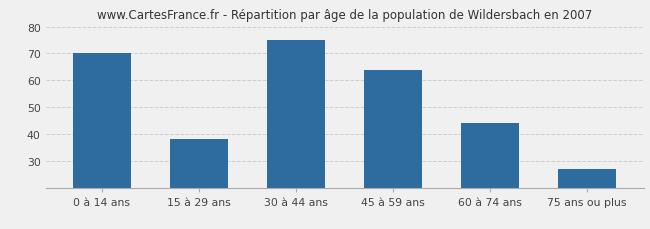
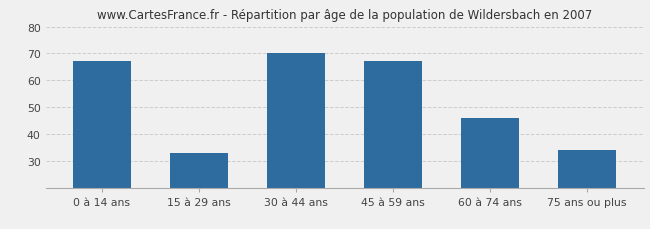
0 à 14 ans: 70 -> 67
15 à 29 ans: 38 -> 33
30 à 44 ans: 75 -> 70
45 à 59 ans: 64 -> 67
60 à 74 ans: 44 -> 46
75 ans ou plus: 27 -> 34
